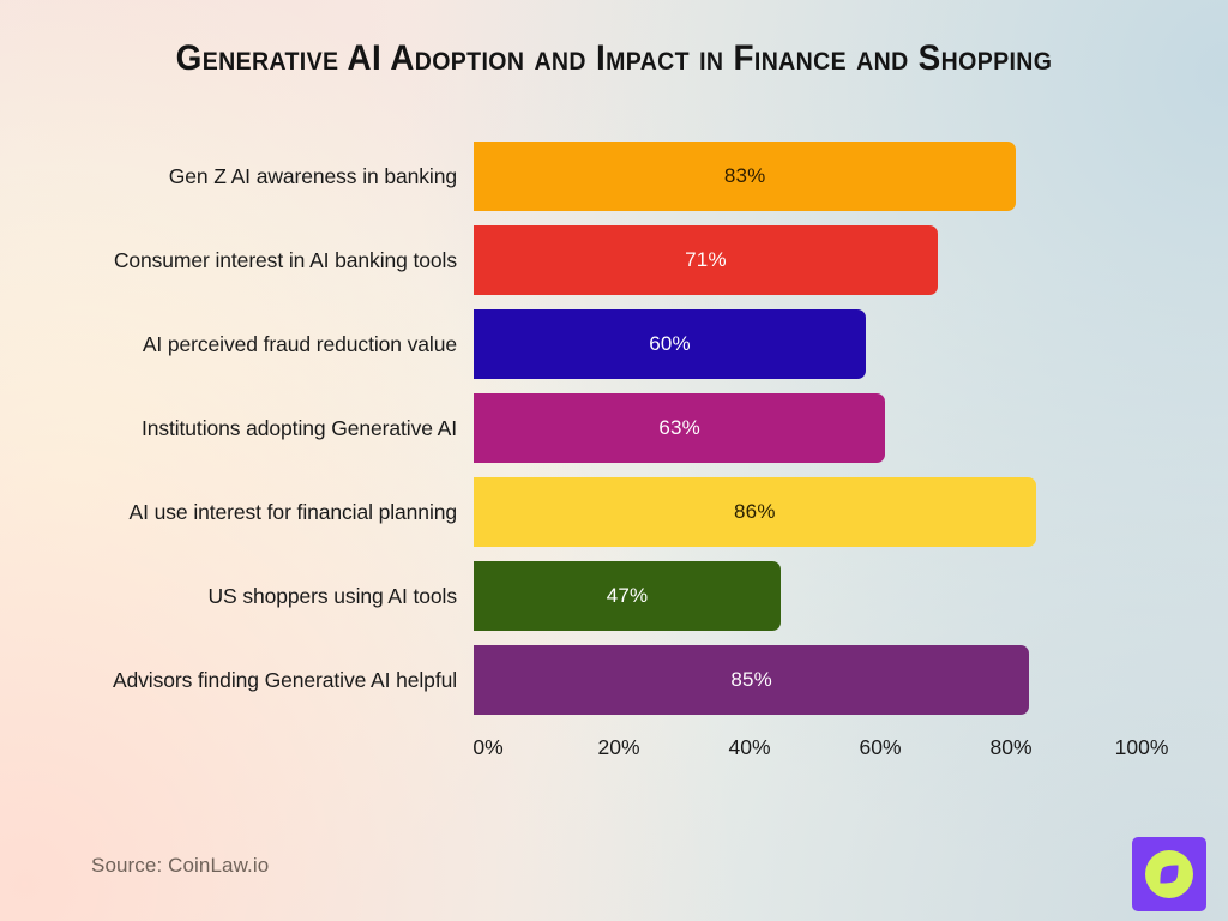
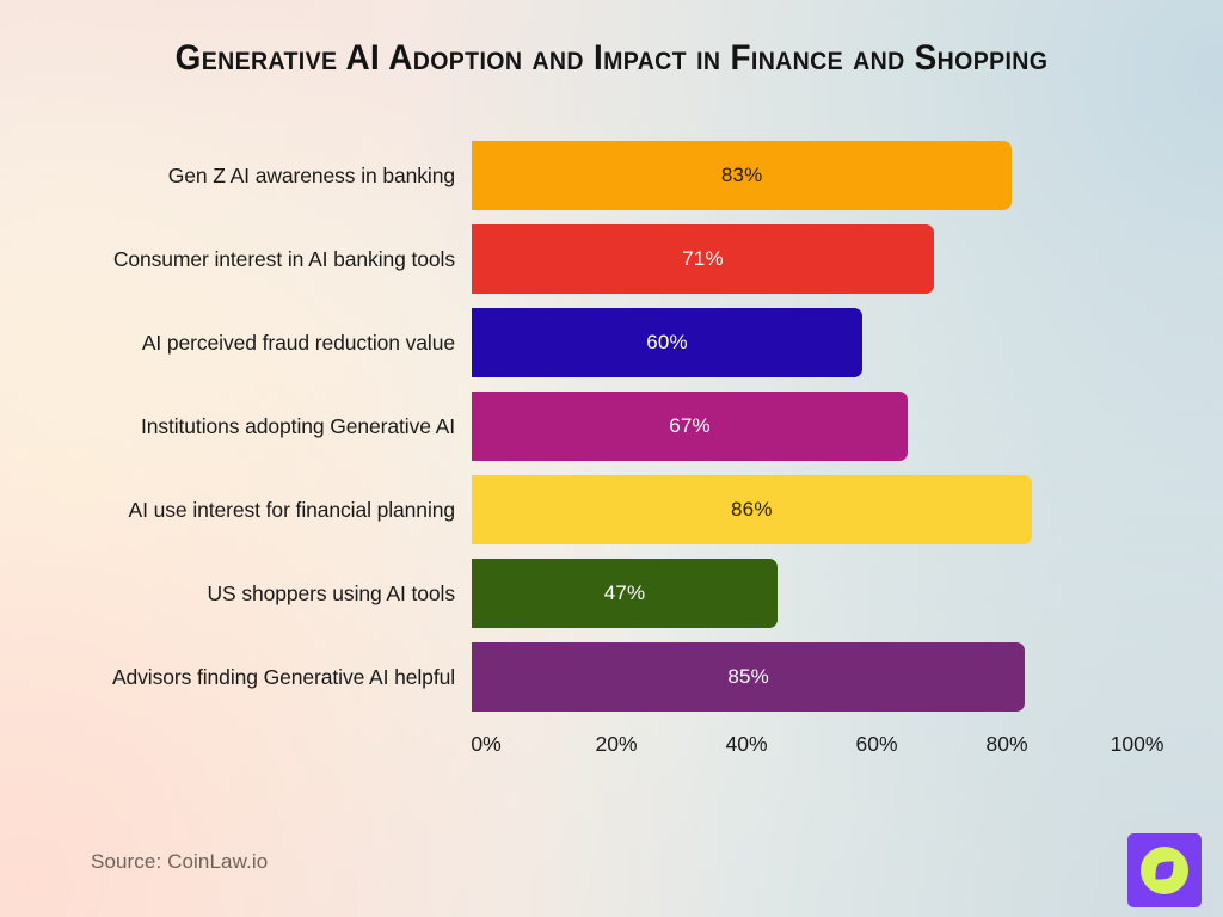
Institutions adopting Generative AI: 63% -> 67%
